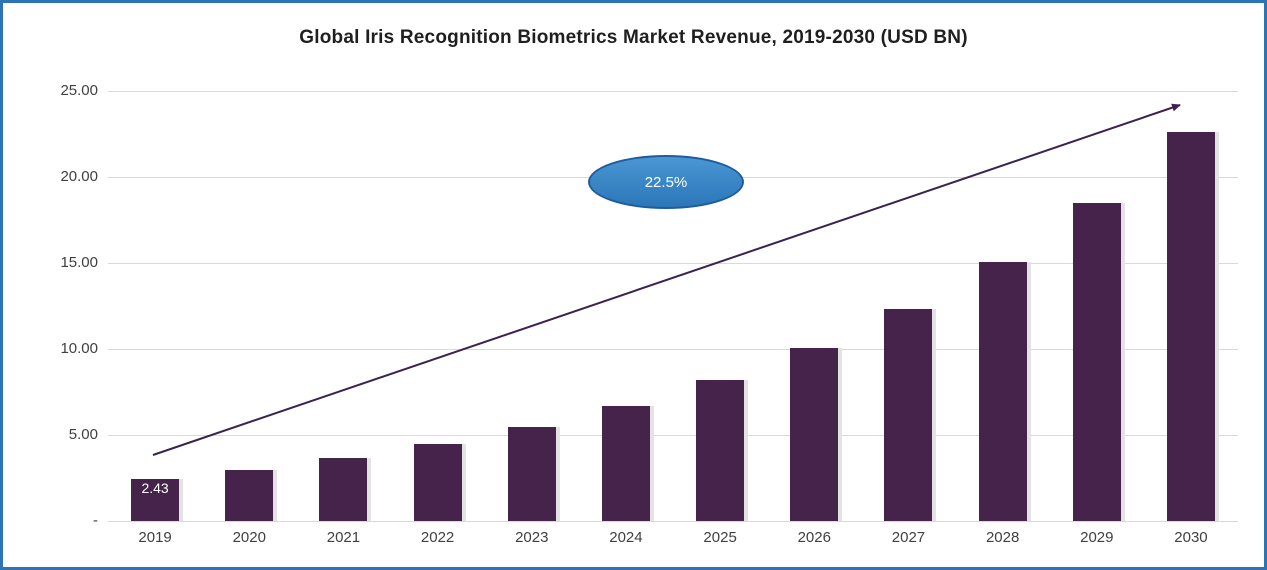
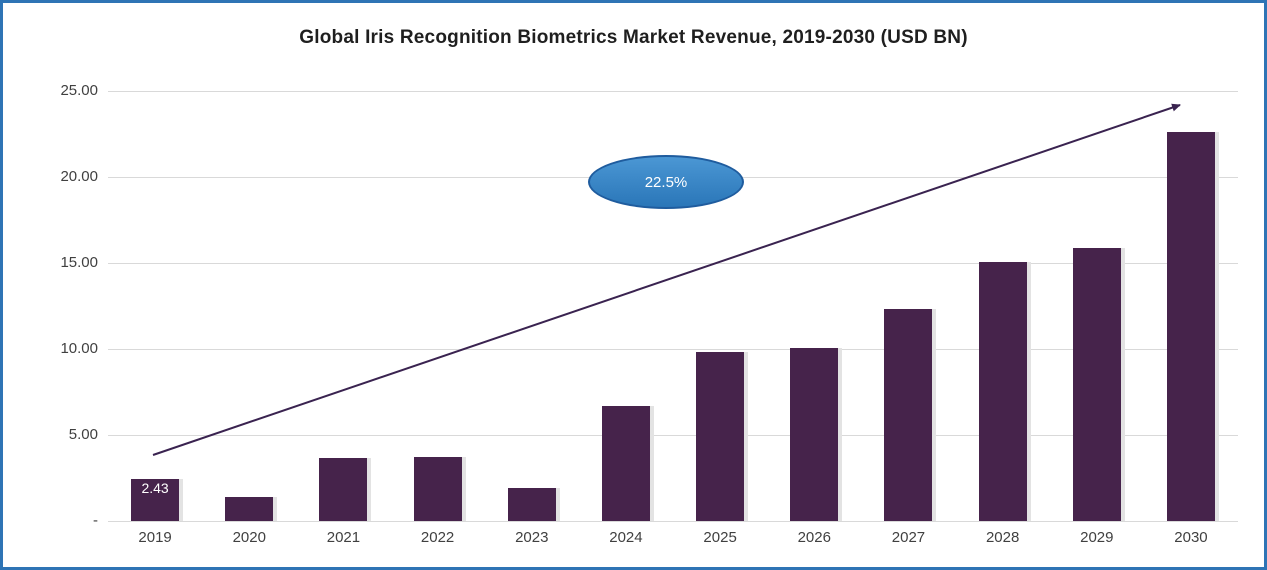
2020: 3.0 -> 1.4
2022: 4.5 -> 3.7
2023: 5.5 -> 1.9
2025: 8.2 -> 9.8
2029: 18.5 -> 15.9
